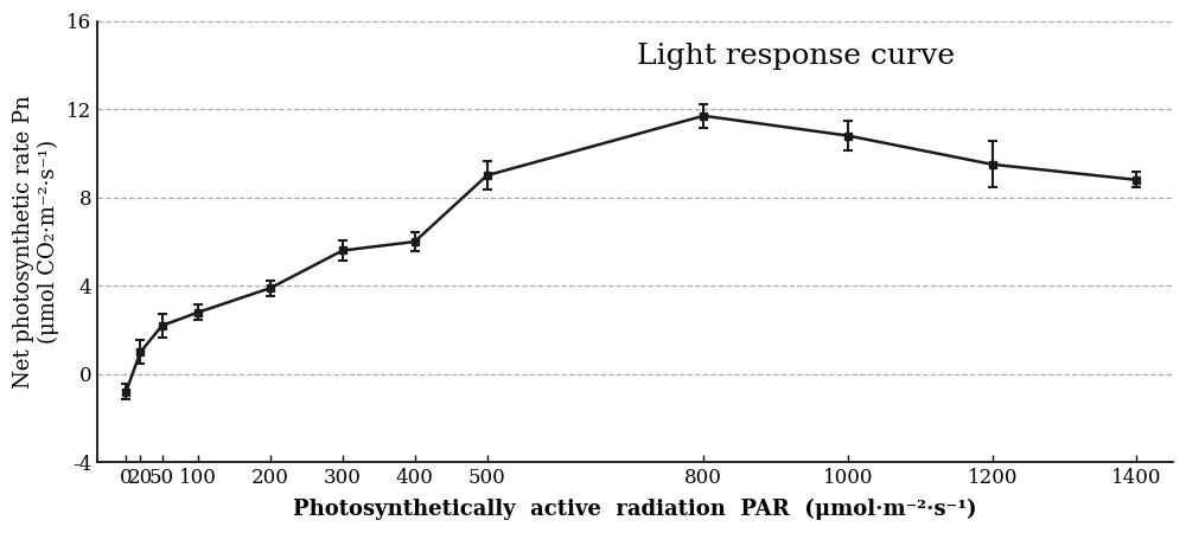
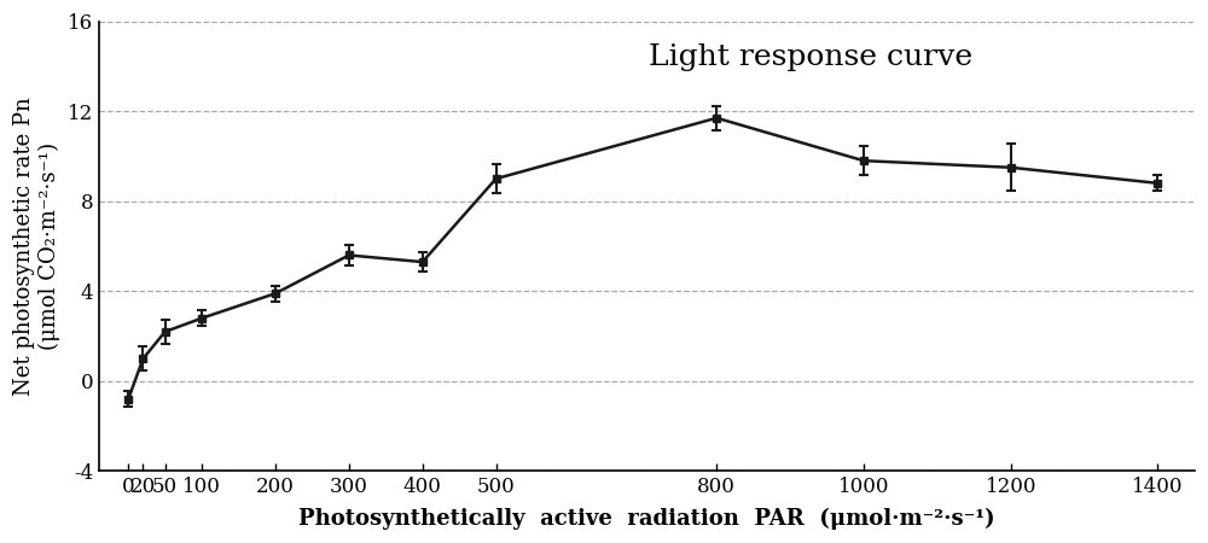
400: 6.0 -> 5.3
1000: 10.8 -> 9.8
